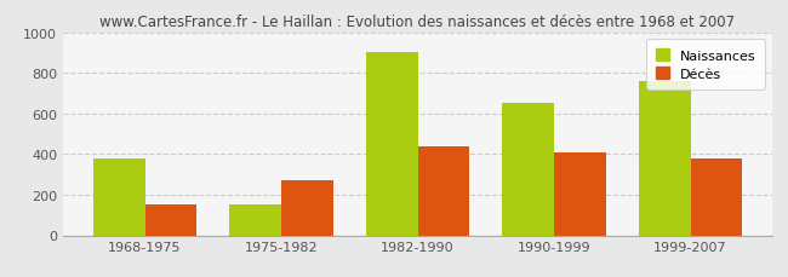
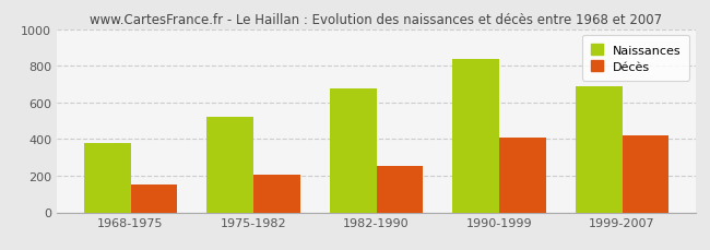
Naissances/1975-1982: 150 -> 520
Décès/1975-1982: 270 -> 200
Naissances/1982-1990: 900 -> 680
Décès/1982-1990: 440 -> 260
Naissances/1990-1999: 650 -> 840
Naissances/1999-2007: 760 -> 690
Décès/1999-2007: 380 -> 420
